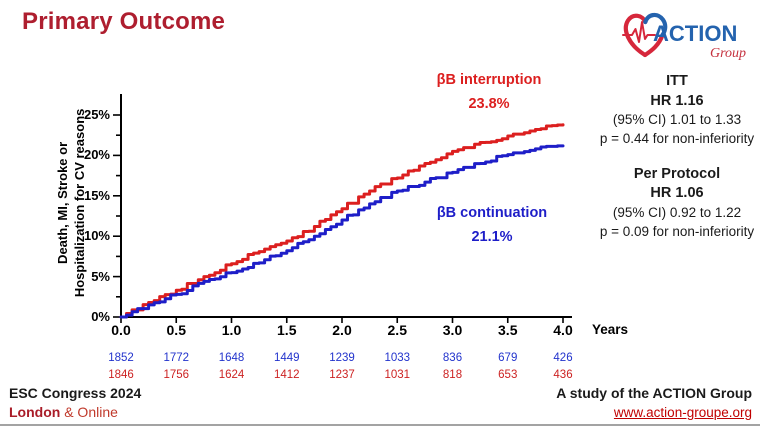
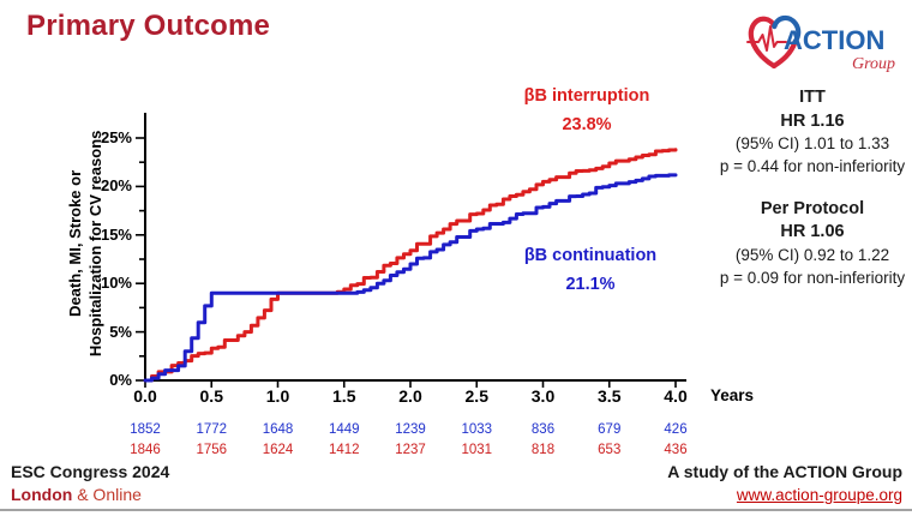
βB continuation/0.5: 3% -> 9%
βB interruption/1.0: 7% -> 9%
